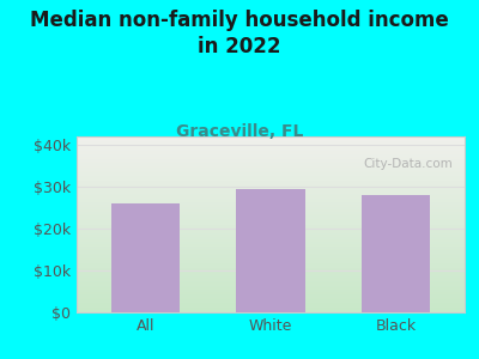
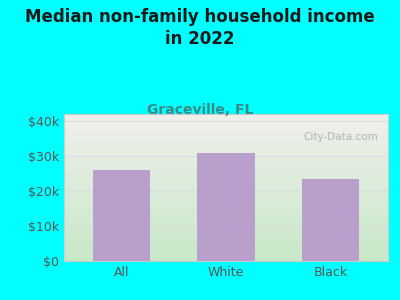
White: $29.5k -> $31.0k
Black: $28.0k -> $23.5k
